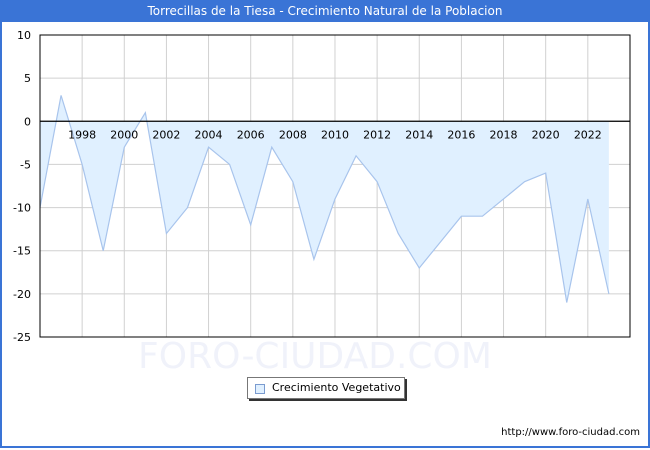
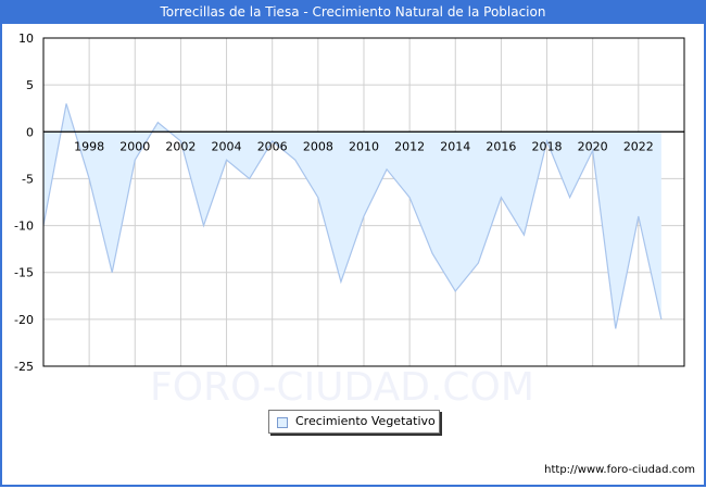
2002: -13 -> -1
2006: -12 -> -1
2016: -11 -> -7
2018: -9 -> -1
2020: -6 -> -2
